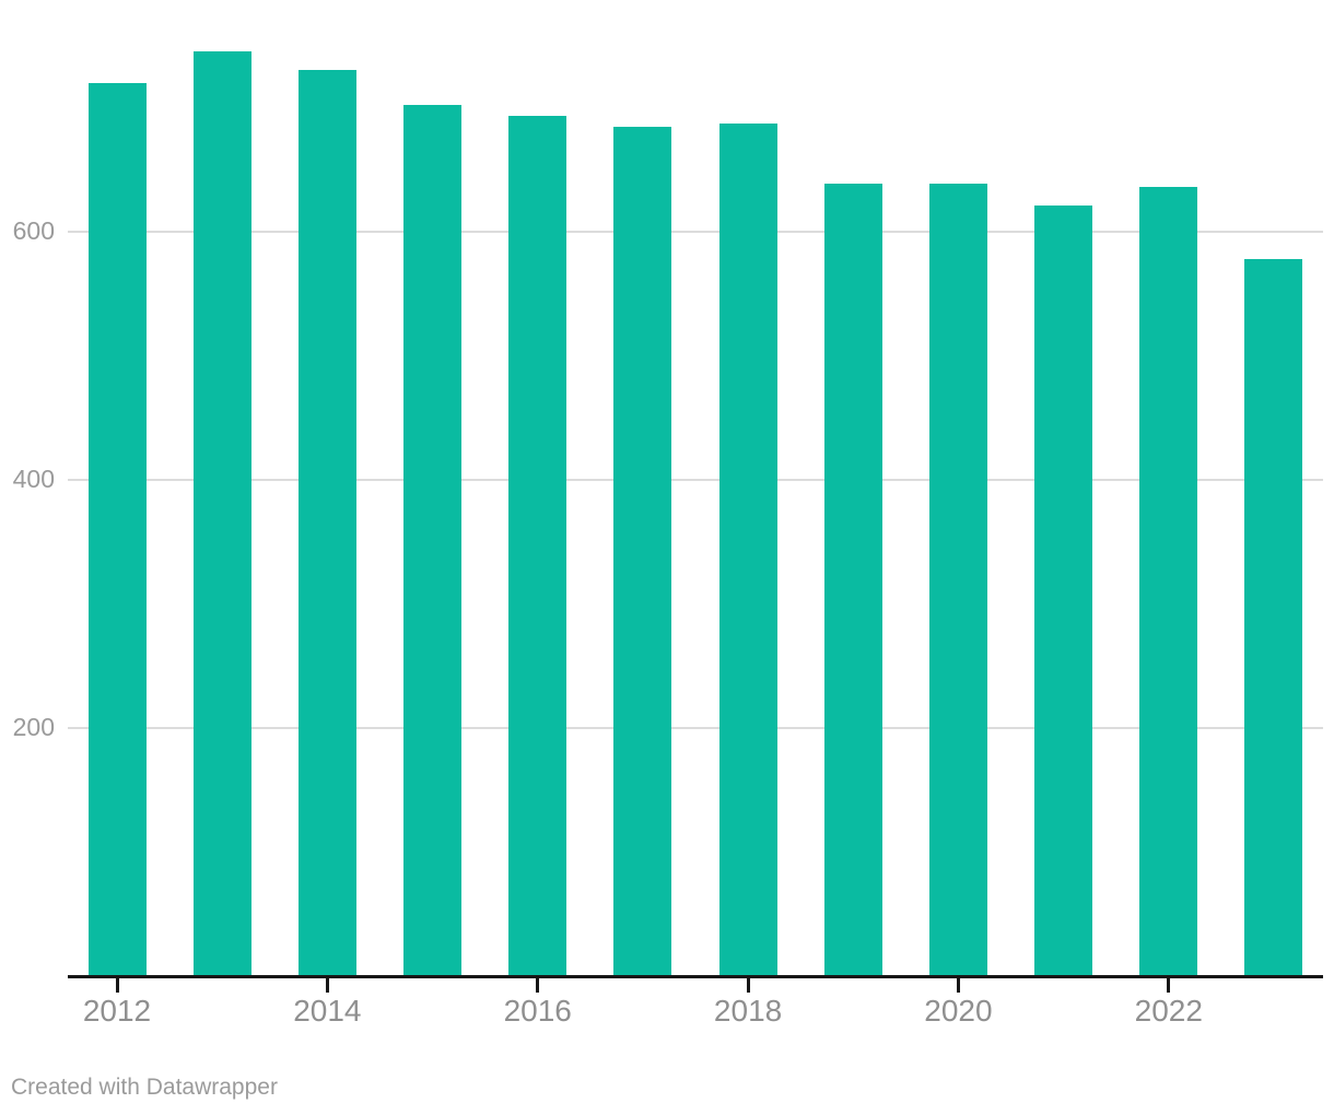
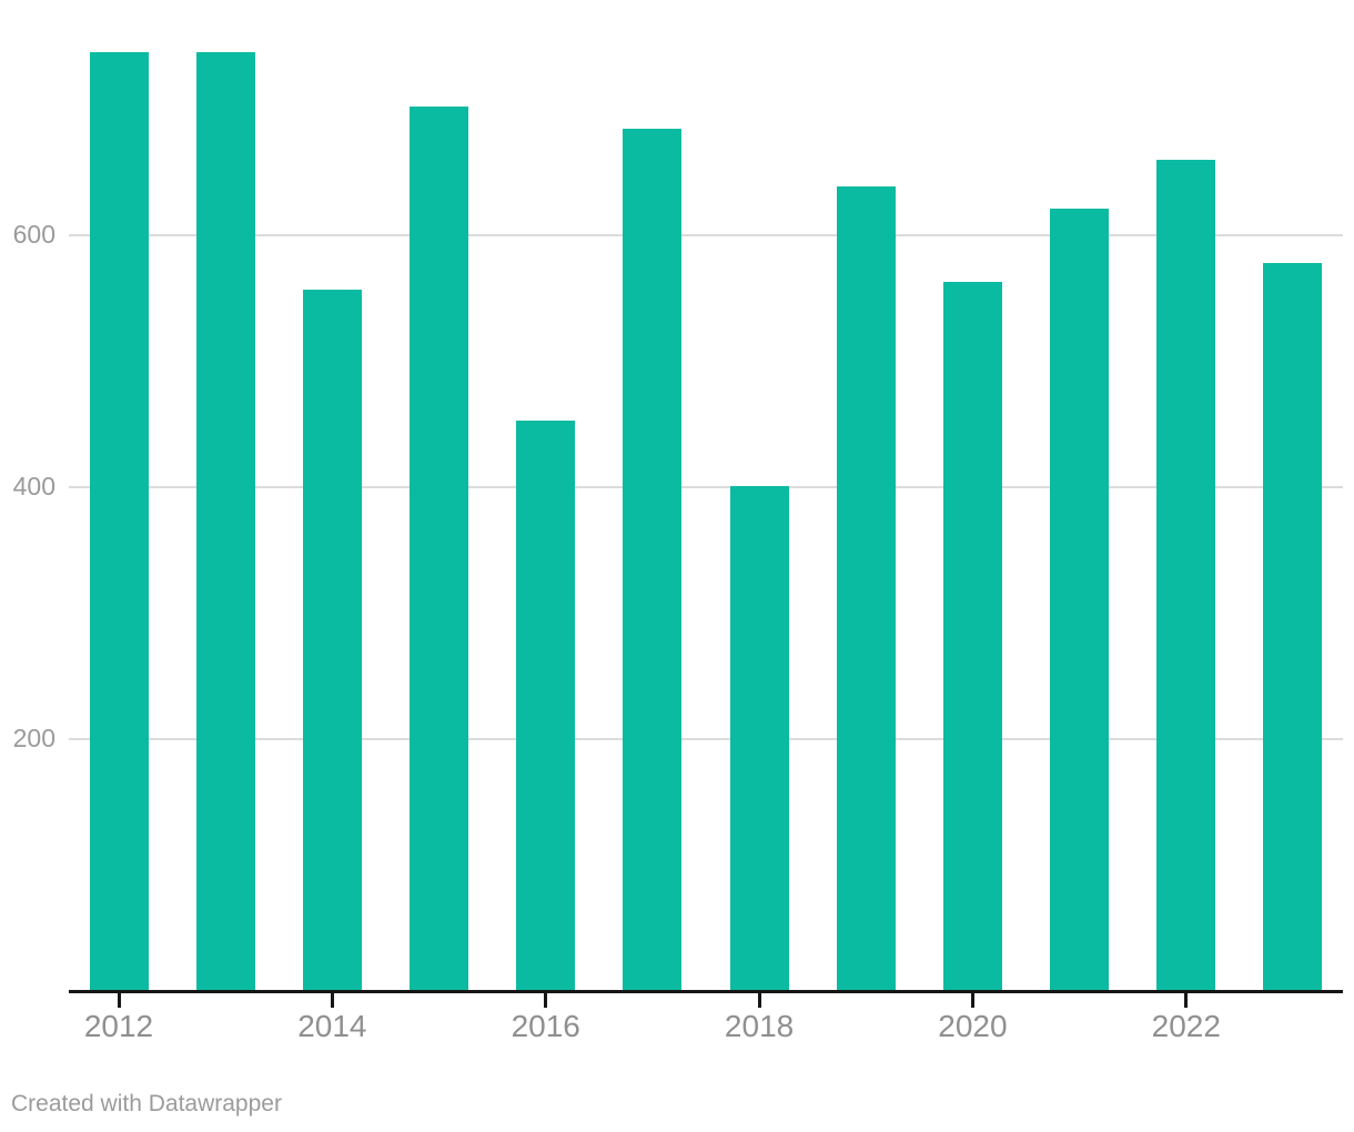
2012: 720 -> 745
2014: 730 -> 557
2016: 693 -> 453
2018: 687 -> 401
2020: 639 -> 563
2022: 636 -> 660
